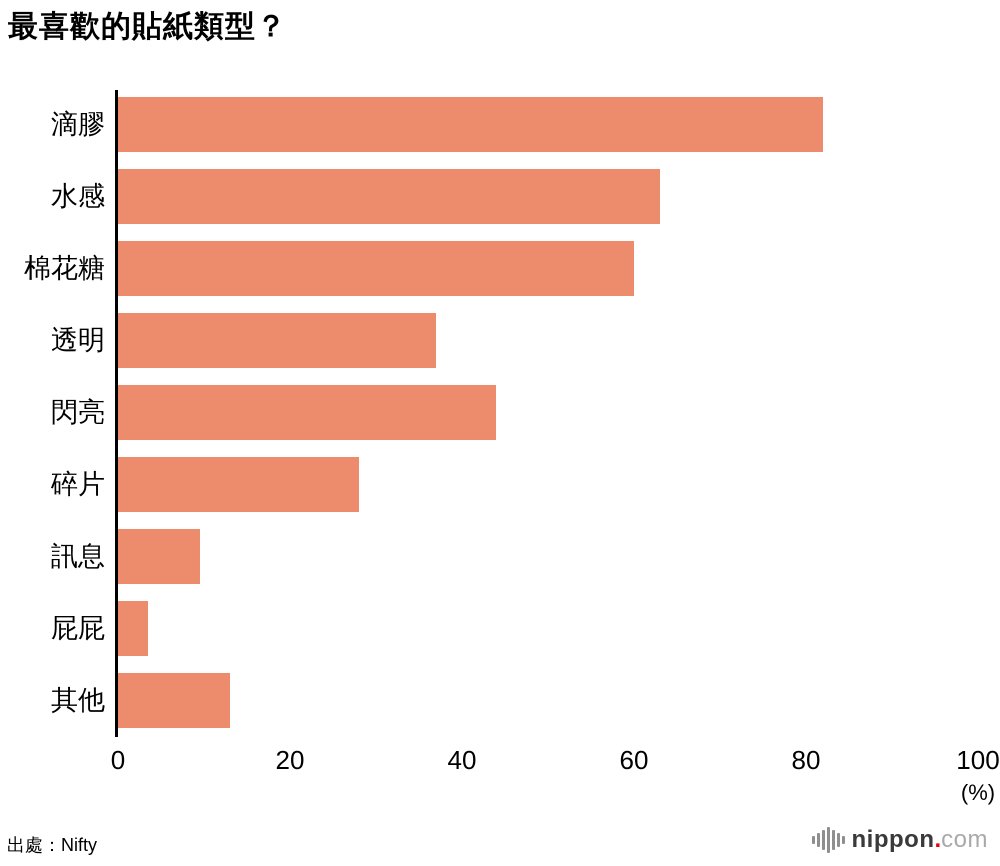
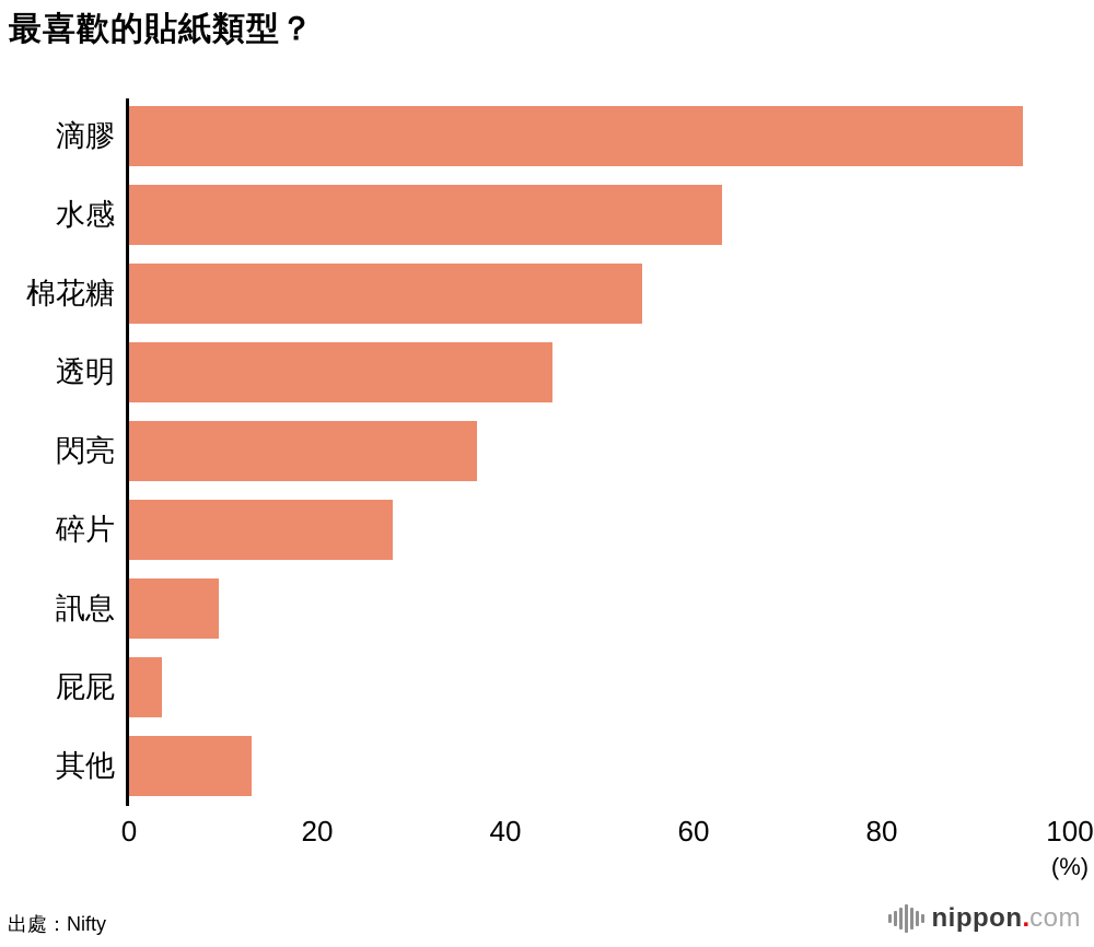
滴膠: 82 -> 95
棉花糖: 60 -> 54
透明: 37 -> 45
閃亮: 44 -> 37
